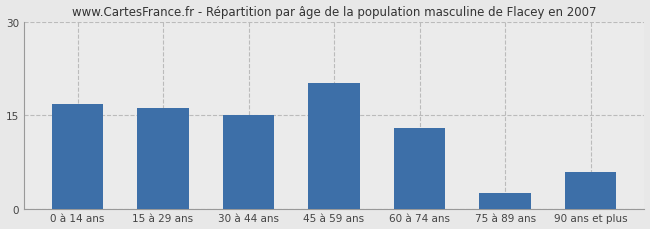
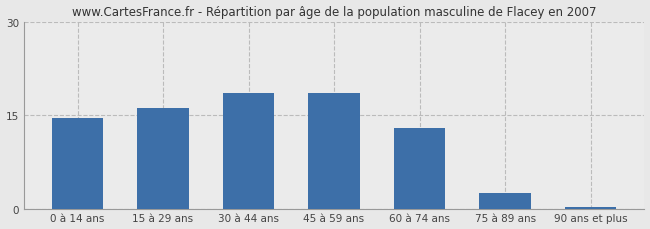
0 à 14 ans: 16.8 -> 14.5
30 à 44 ans: 15.0 -> 18.5
45 à 59 ans: 20.2 -> 18.5
90 ans et plus: 5.8 -> 0.2
